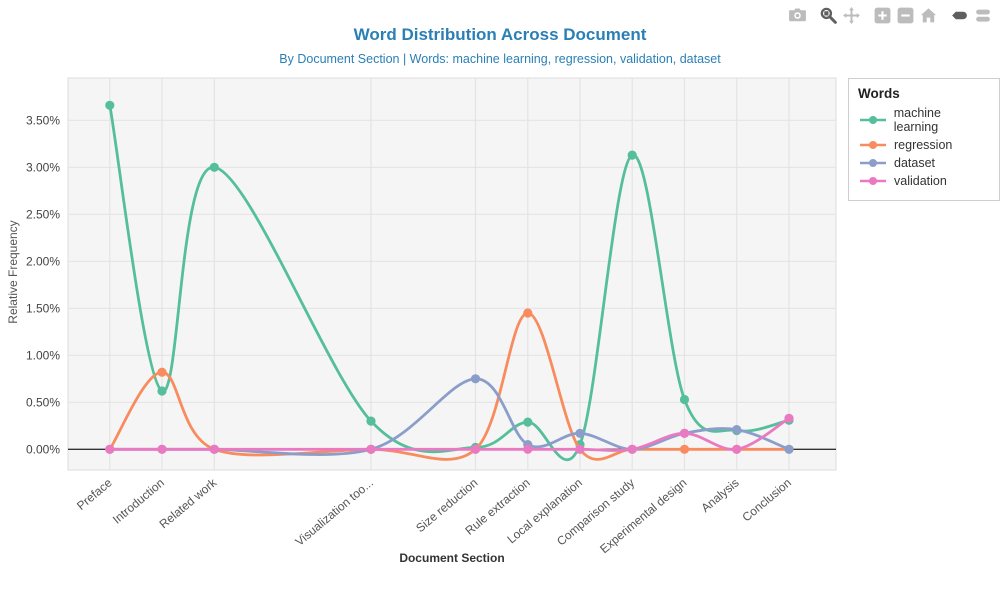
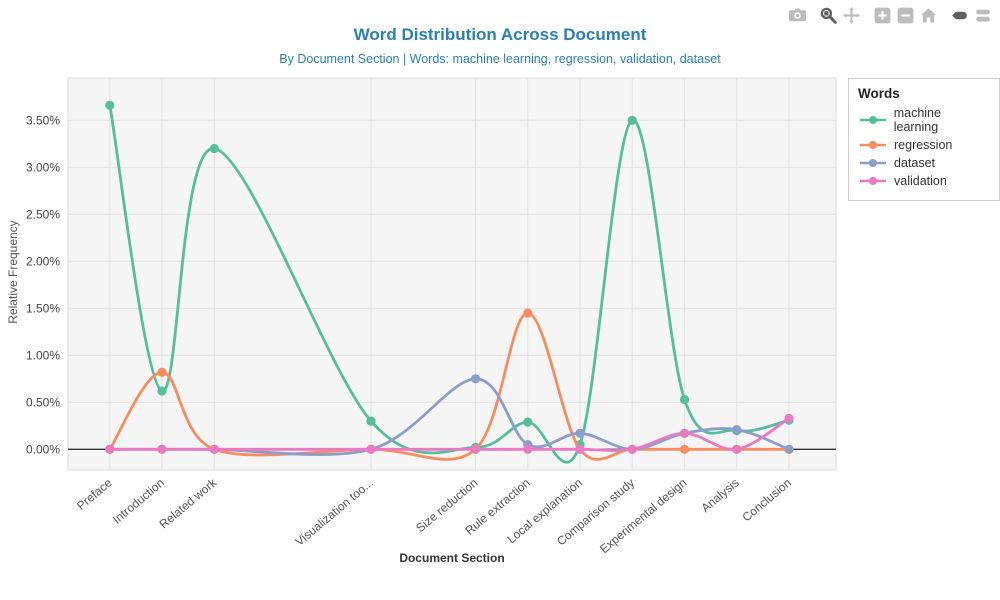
machine learning/Related work: 3.0% -> 3.2%
machine learning/Comparison study: 3.1% -> 3.5%
